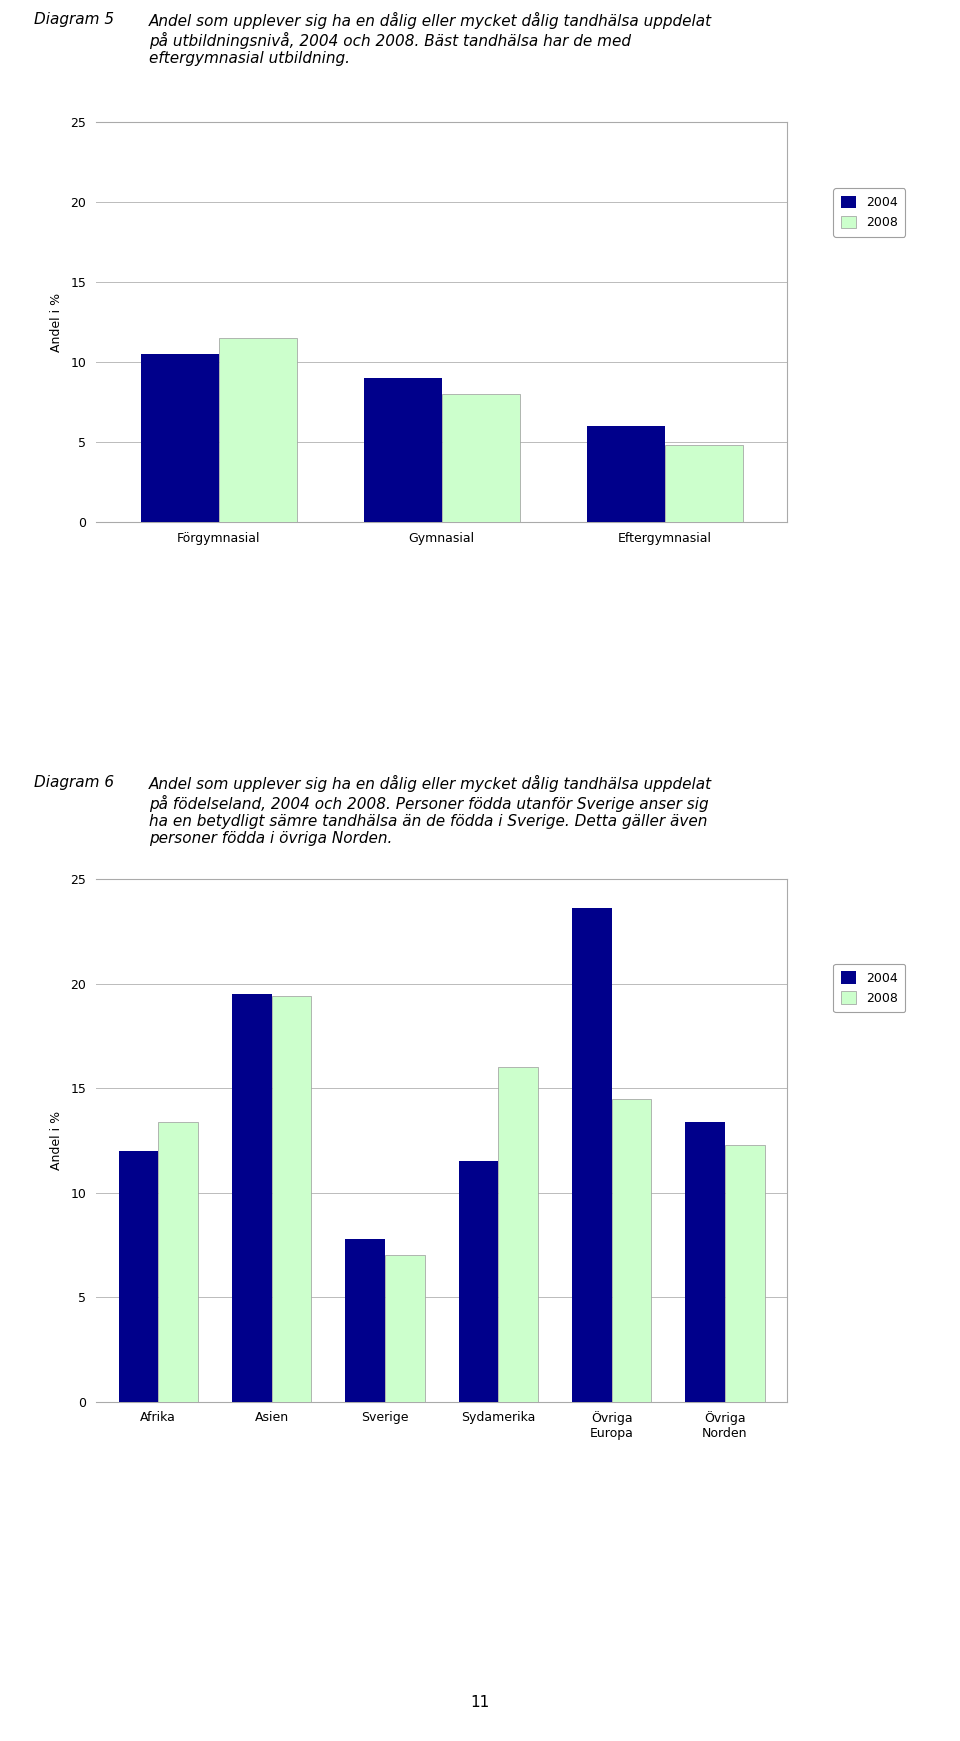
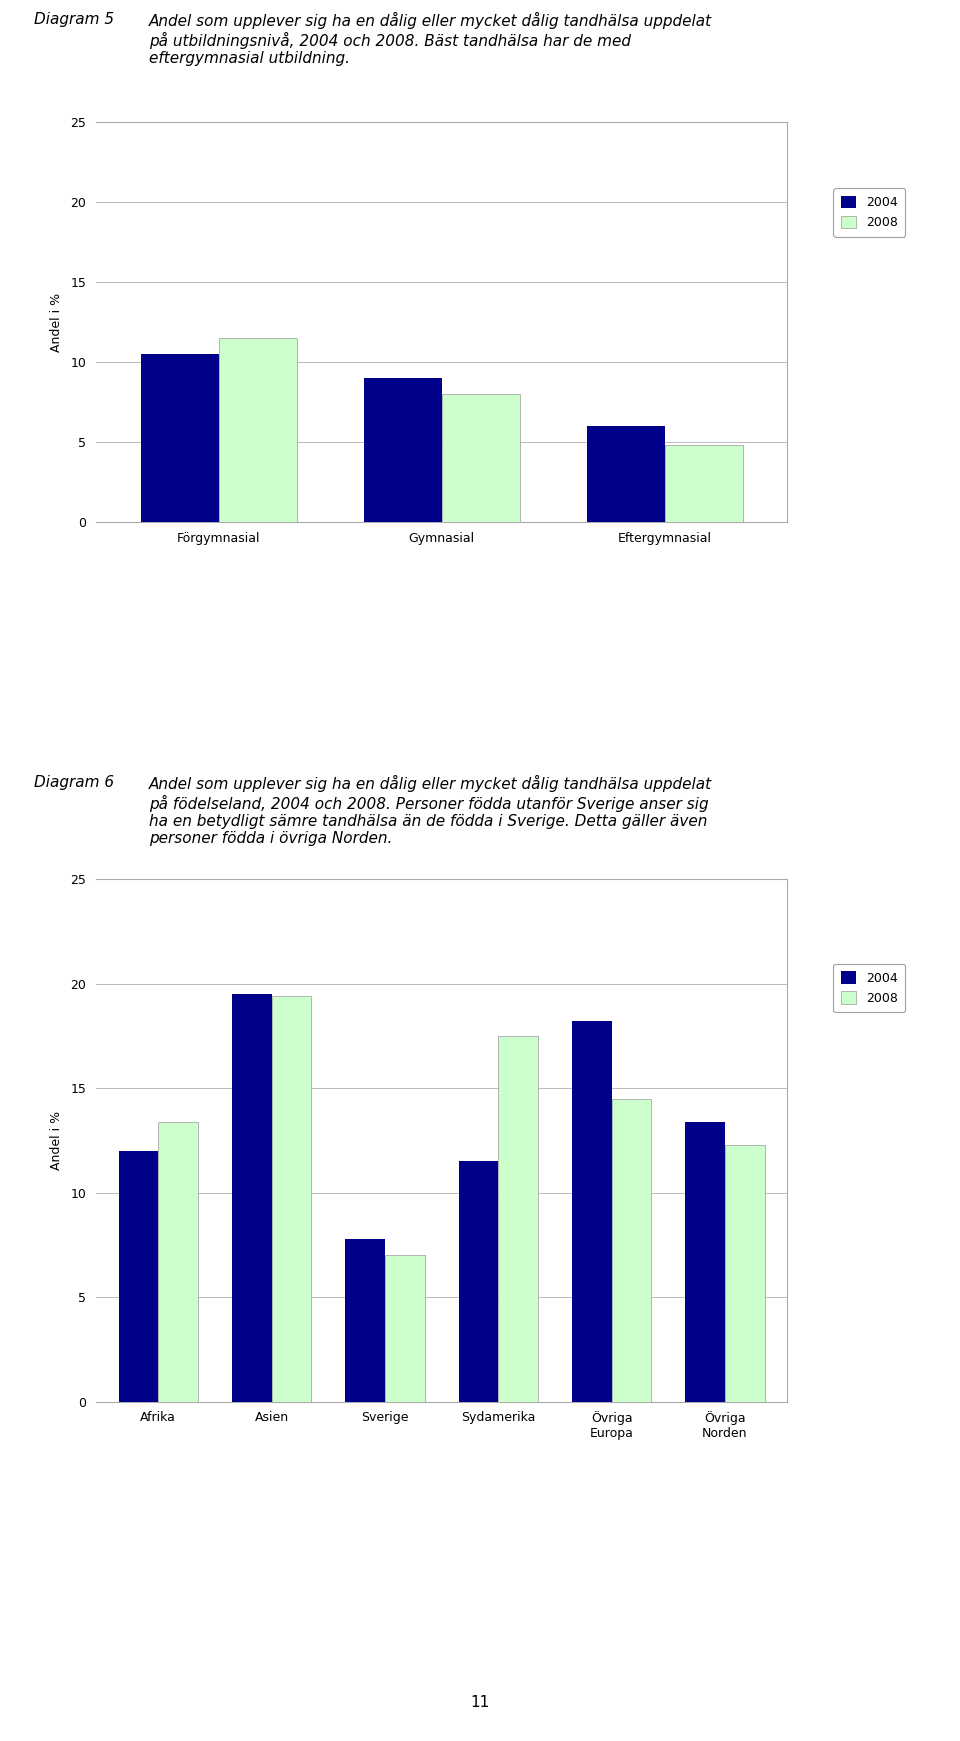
2008/Sydamerika: 16.0 -> 17.5
2004/Övriga Europa: 23.6 -> 18.2
